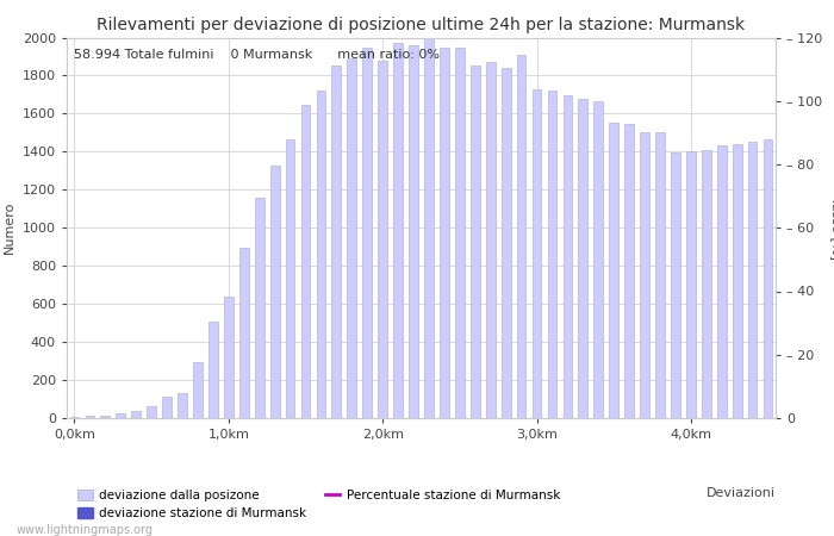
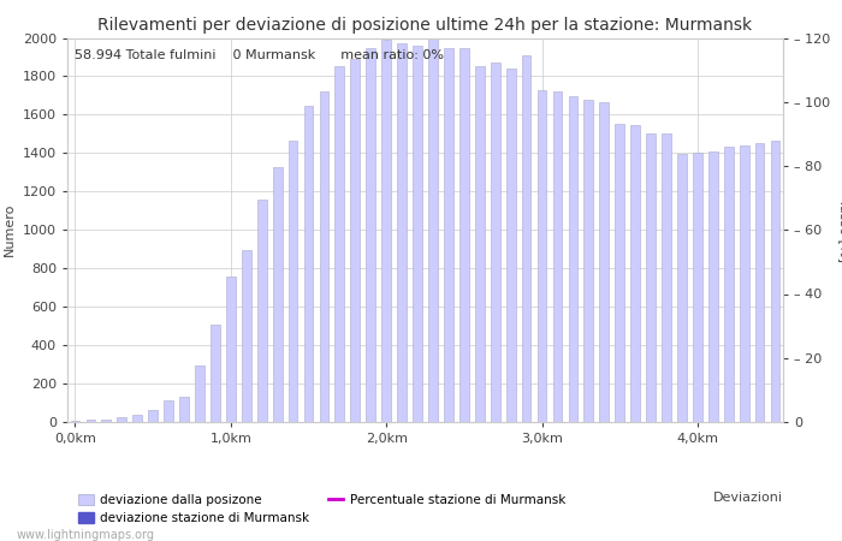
1,0km: 640 -> 760
2,0km: 1880 -> 1990
